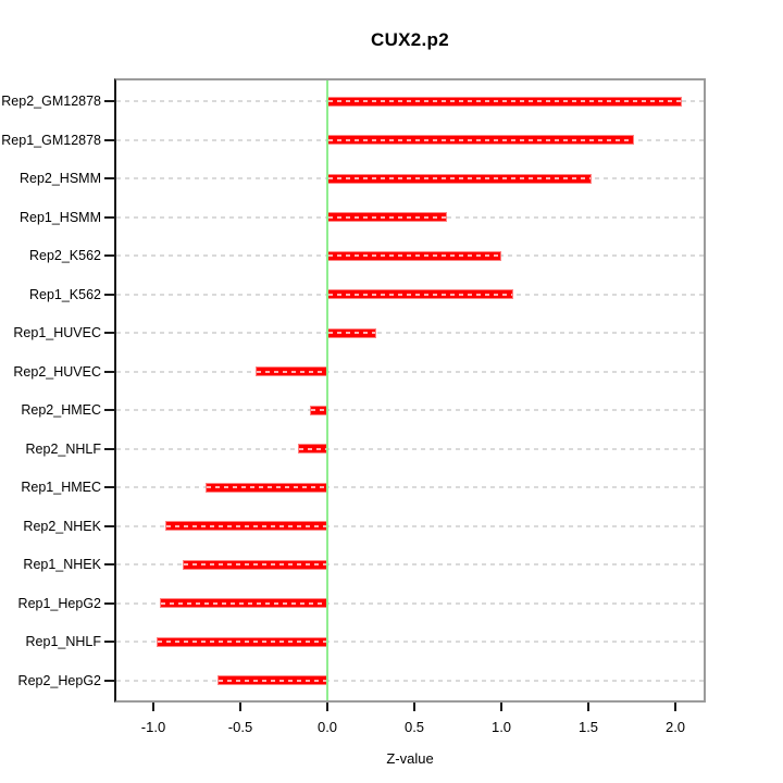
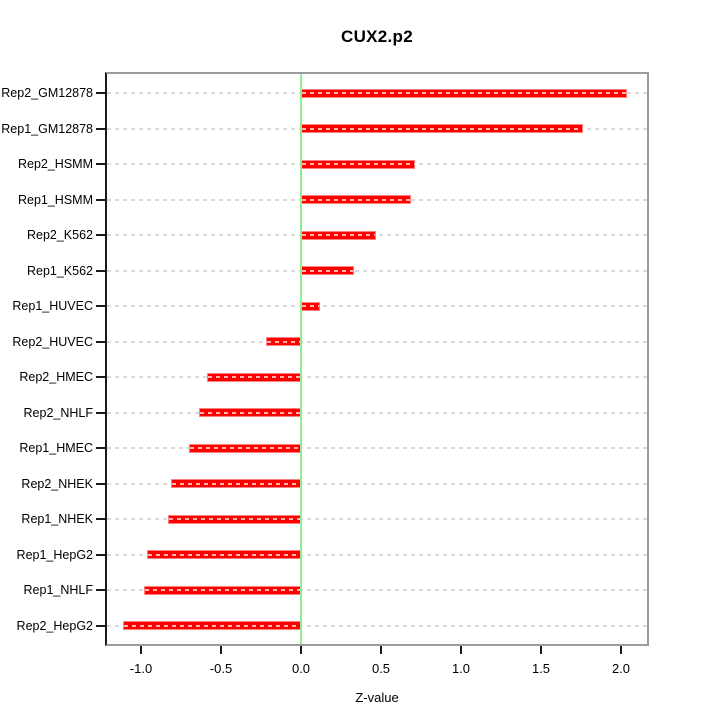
Rep2_HSMM: 1.52 -> 0.71
Rep2_K562: 1.00 -> 0.47
Rep1_K562: 1.07 -> 0.33
Rep1_HUVEC: 0.28 -> 0.12
Rep2_HUVEC: -0.41 -> -0.22
Rep2_HMEC: -0.10 -> -0.59
Rep2_NHLF: -0.17 -> -0.64
Rep2_NHEK: -0.93 -> -0.81
Rep2_HepG2: -0.63 -> -1.11
